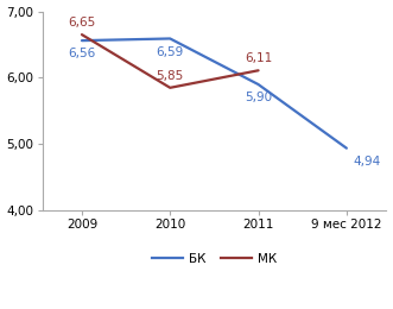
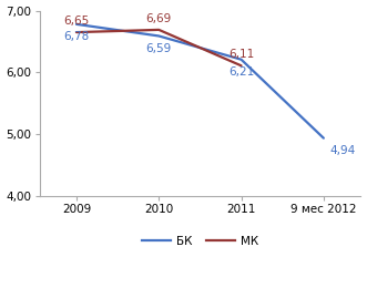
БК/2009: 6,56 -> 6,78
МК/2010: 5,85 -> 6,69
БК/2011: 5,90 -> 6,21
